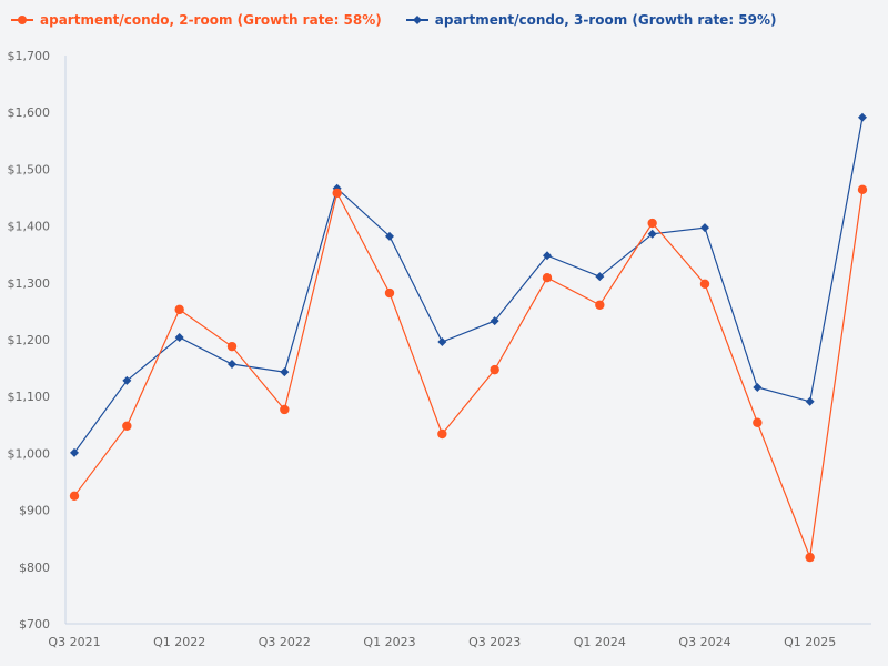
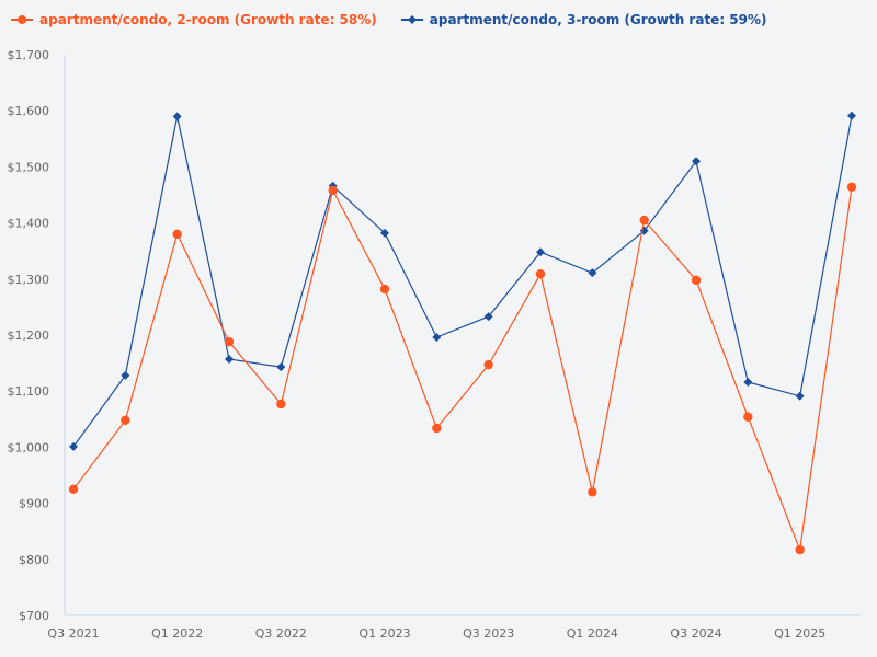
apartment/condo, 2-room (Growth rate: 58%)/Q1 2022: $1250 -> $1380
apartment/condo, 3-room (Growth rate: 59%)/Q1 2022: $1200 -> $1590
apartment/condo, 2-room (Growth rate: 58%)/Q1 2024: $1260 -> $920
apartment/condo, 3-room (Growth rate: 59%)/Q3 2024: $1400 -> $1510
